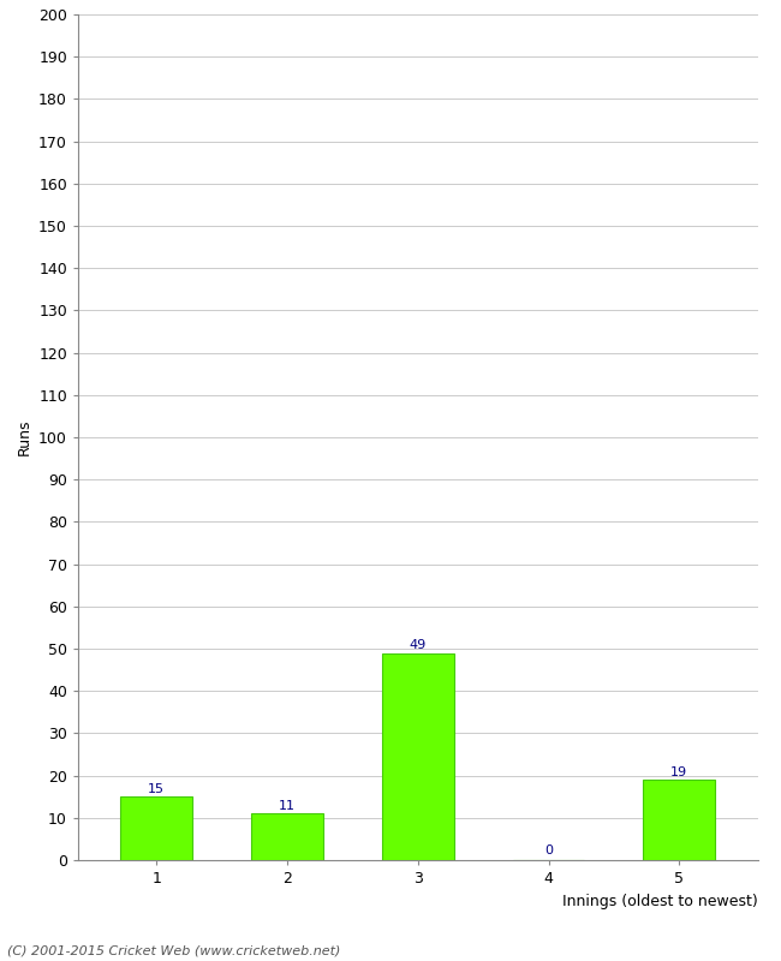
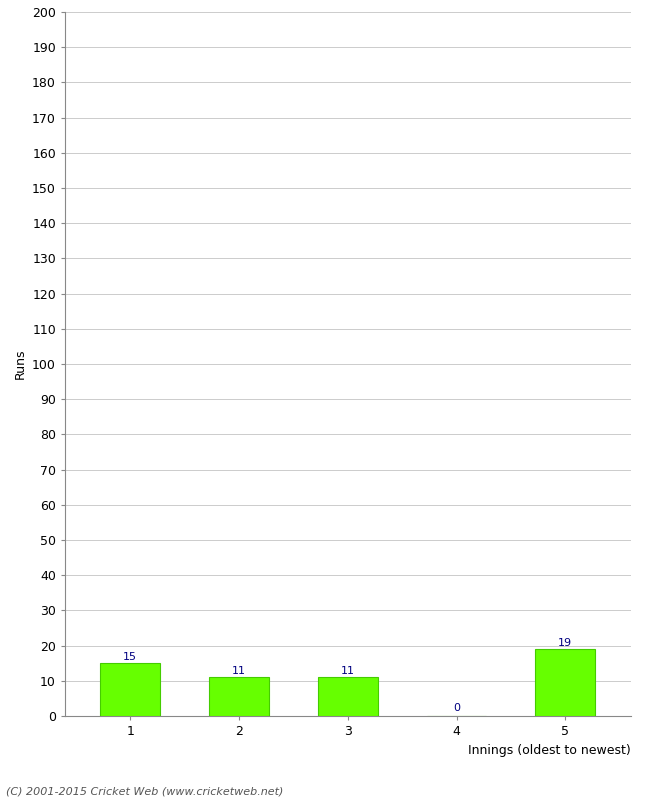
3: 49 -> 11
